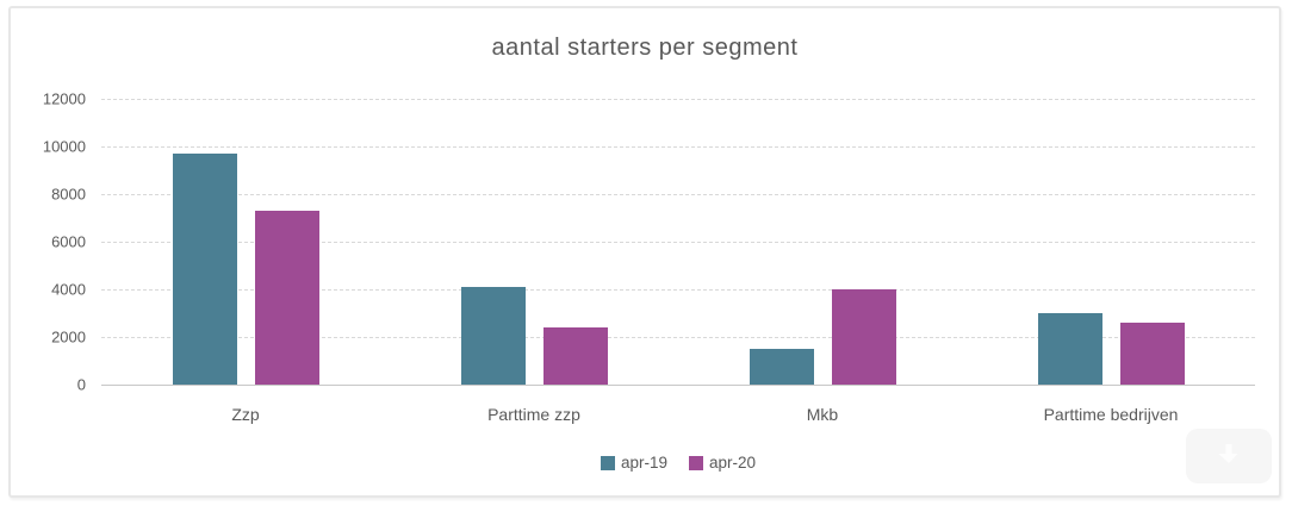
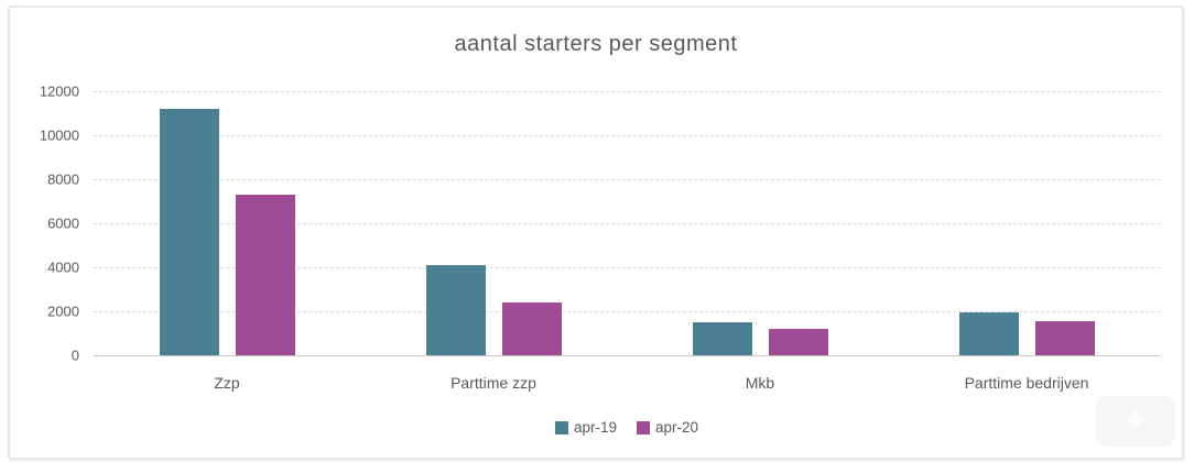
apr-19/Zzp: 9700 -> 11200
apr-20/Mkb: 4000 -> 1200
apr-19/Parttime bedrijven: 3000 -> 2000
apr-20/Parttime bedrijven: 2600 -> 1600
